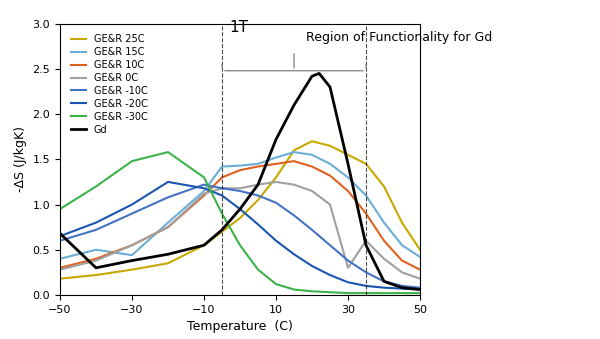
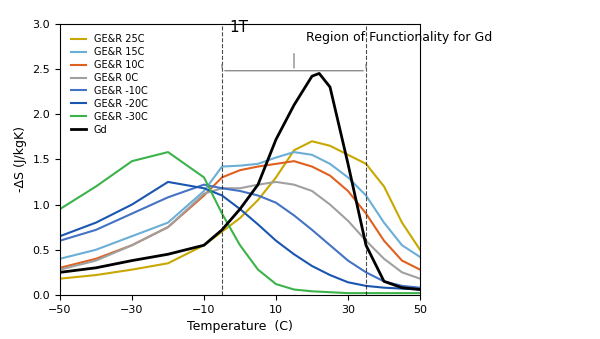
Gd/−50: 0.68 -> 0.25
GE&R 15C/−30: 0.44 -> 0.65
GE&R 0C/30: 0.30 -> 0.82
